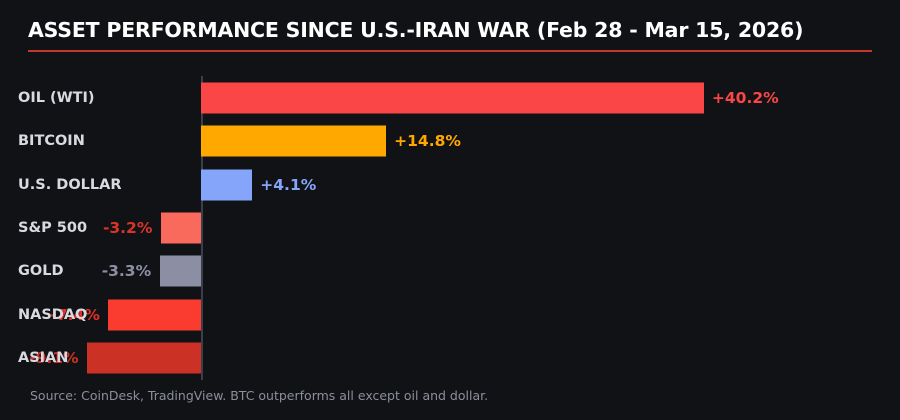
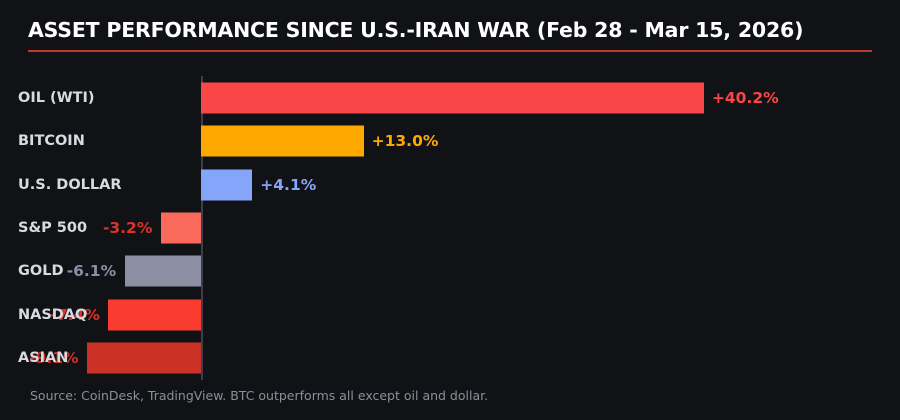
BITCOIN: +14.8% -> +13.0%
GOLD: -3.3% -> -6.1%
